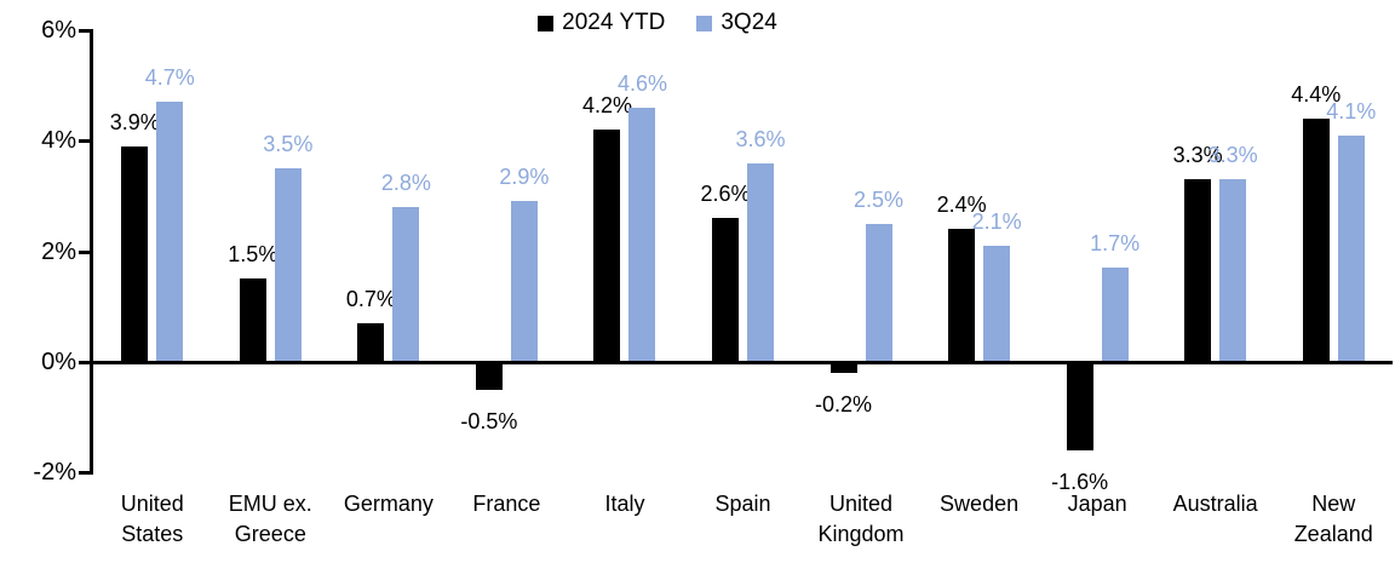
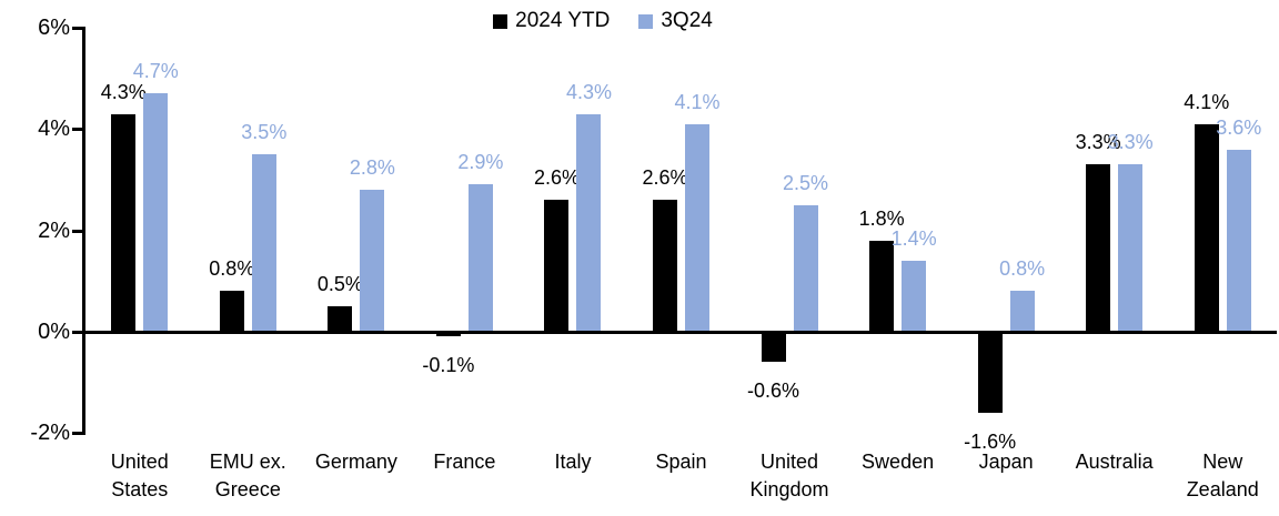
2024 YTD/United States: 3.9% -> 4.3%
2024 YTD/EMU ex. Greece: 1.5% -> 0.8%
2024 YTD/Germany: 0.7% -> 0.5%
2024 YTD/France: -0.5% -> -0.1%
2024 YTD/Italy: 4.2% -> 2.6%
3Q24/Italy: 4.6% -> 4.3%
3Q24/Spain: 3.6% -> 4.1%
2024 YTD/United Kingdom: -0.2% -> -0.6%
2024 YTD/Sweden: 2.4% -> 1.8%
3Q24/Sweden: 2.1% -> 1.4%
3Q24/Japan: 1.7% -> 0.8%
2024 YTD/New Zealand: 4.4% -> 4.1%
3Q24/New Zealand: 4.1% -> 3.6%
